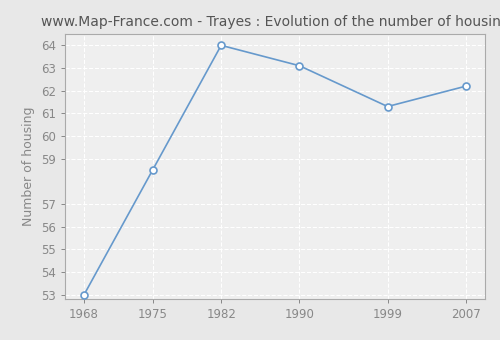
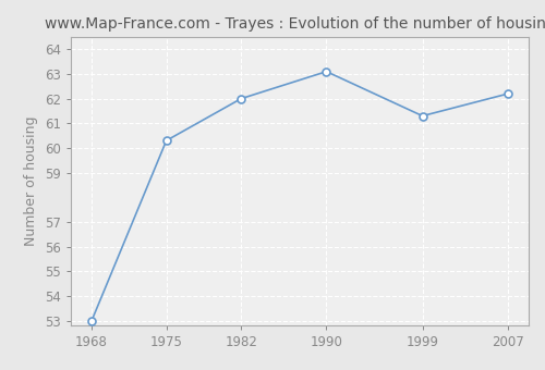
1975: 58.5 -> 60.3
1982: 64.0 -> 62.0
